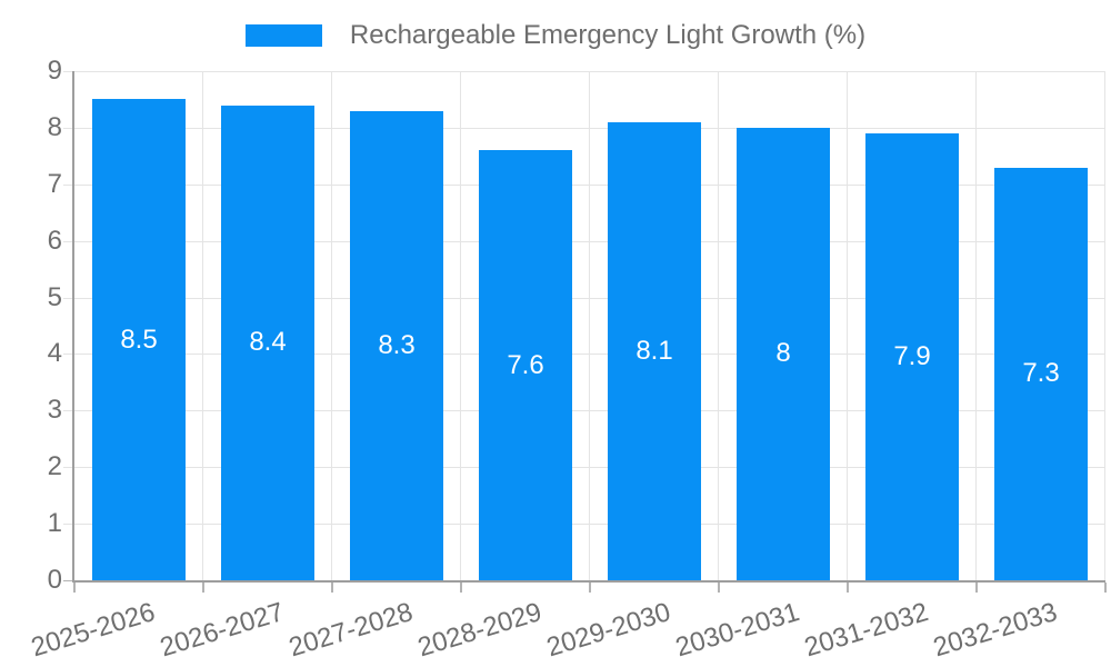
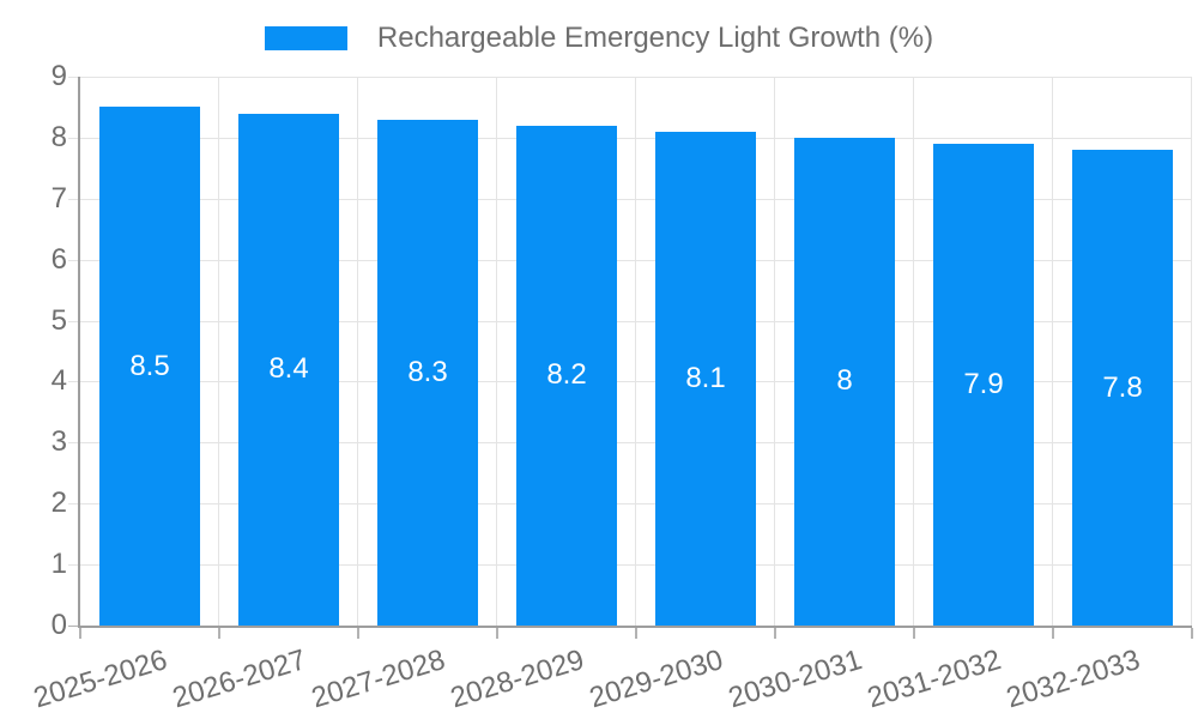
2028-2029: 7.6 -> 8.2
2032-2033: 7.3 -> 7.8
